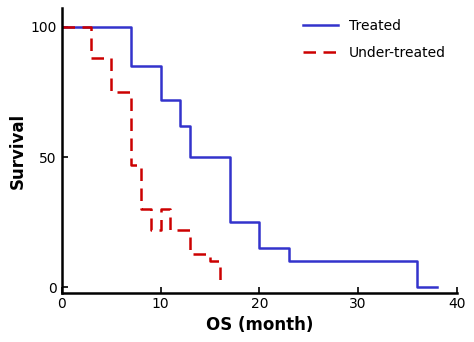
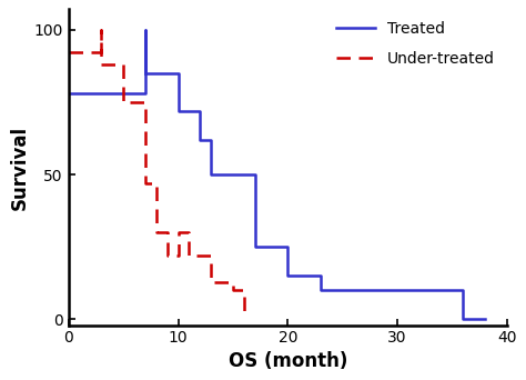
Treated/0: 100 -> 78
Under-treated/0: 100 -> 92
